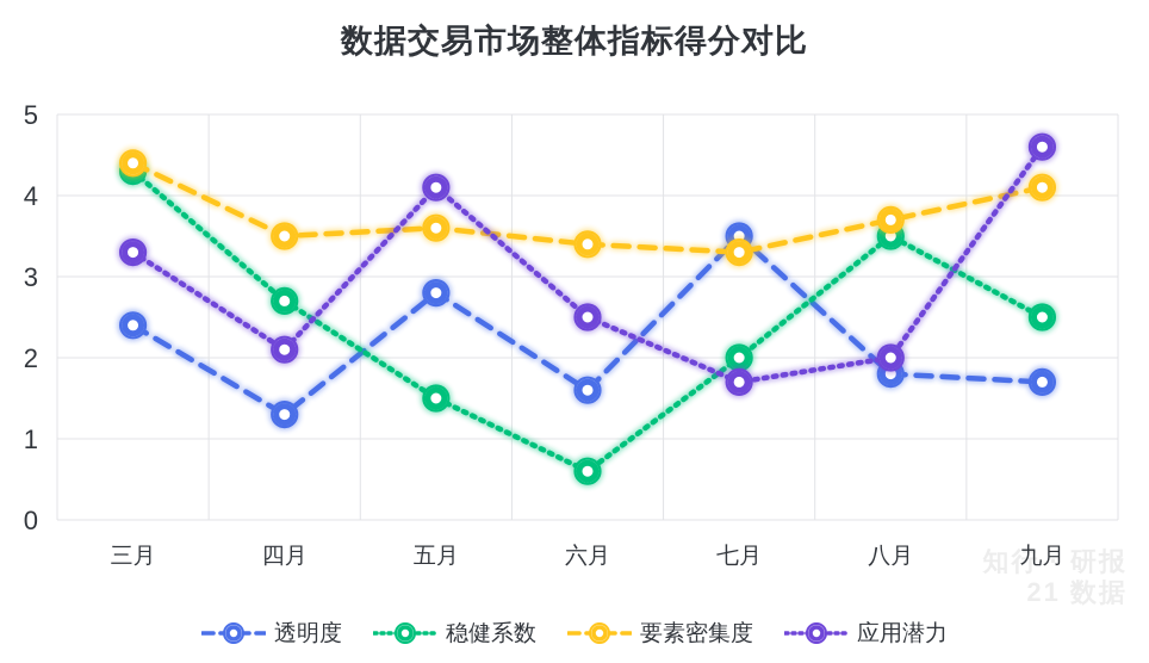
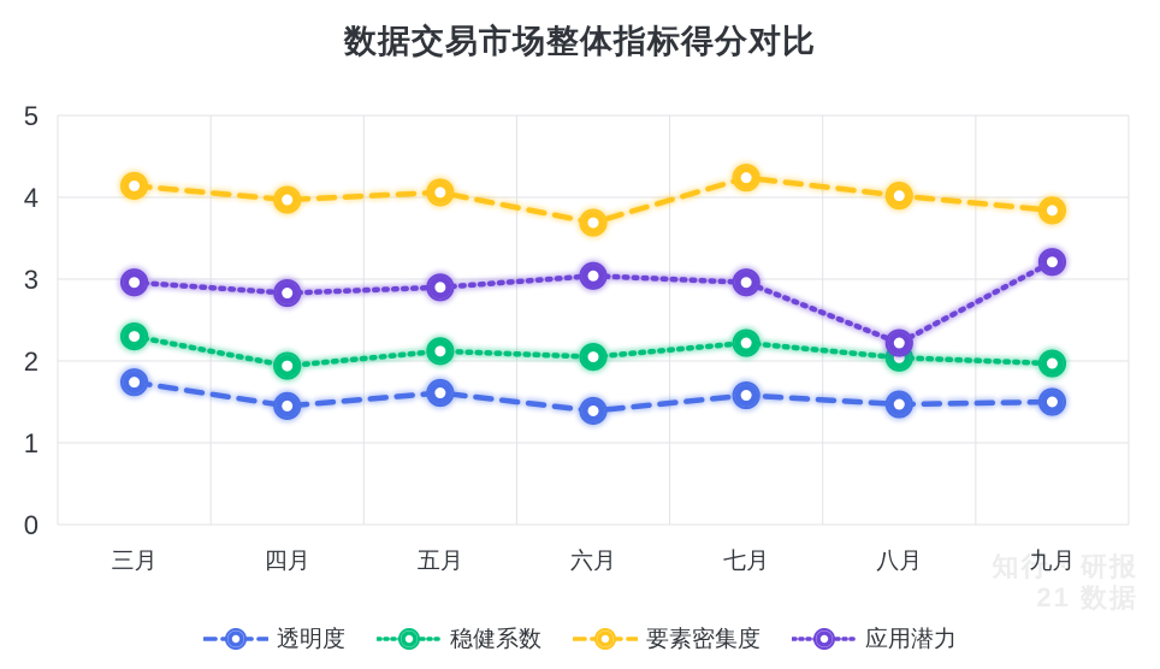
透明度/三月: 2.4 -> 1.7
稳健系数/三月: 4.3 -> 2.3
要素密集度/三月: 4.4 -> 4.1
应用潜力/三月: 3.3 -> 3.0
透明度/四月: 1.3 -> 1.4
稳健系数/四月: 2.7 -> 1.9
要素密集度/四月: 3.5 -> 4.0
应用潜力/四月: 2.1 -> 2.8
透明度/五月: 2.8 -> 1.6
稳健系数/五月: 1.5 -> 2.1
要素密集度/五月: 3.6 -> 4.1
应用潜力/五月: 4.1 -> 2.9
透明度/六月: 1.6 -> 1.4
稳健系数/六月: 0.6 -> 2.0
要素密集度/六月: 3.4 -> 3.7
应用潜力/六月: 2.5 -> 3.0
透明度/七月: 3.5 -> 1.6
稳健系数/七月: 2.0 -> 2.2
要素密集度/七月: 3.3 -> 4.2
应用潜力/七月: 1.7 -> 3.0
透明度/八月: 1.8 -> 1.5
稳健系数/八月: 3.5 -> 2.0
要素密集度/八月: 3.7 -> 4.0
应用潜力/八月: 2.0 -> 2.2
透明度/九月: 1.7 -> 1.5
稳健系数/九月: 2.5 -> 2.0
要素密集度/九月: 4.1 -> 3.8
应用潜力/九月: 4.6 -> 3.2
